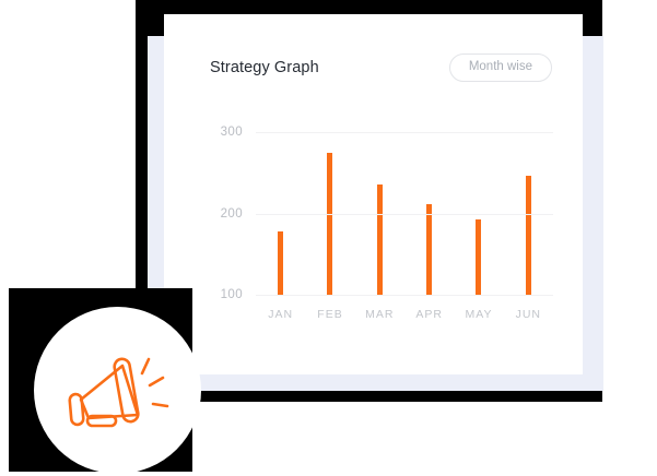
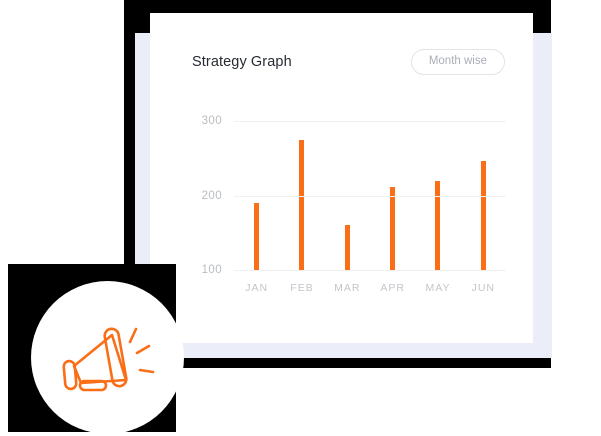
JAN: 180 -> 190
MAR: 240 -> 160
MAY: 190 -> 220
